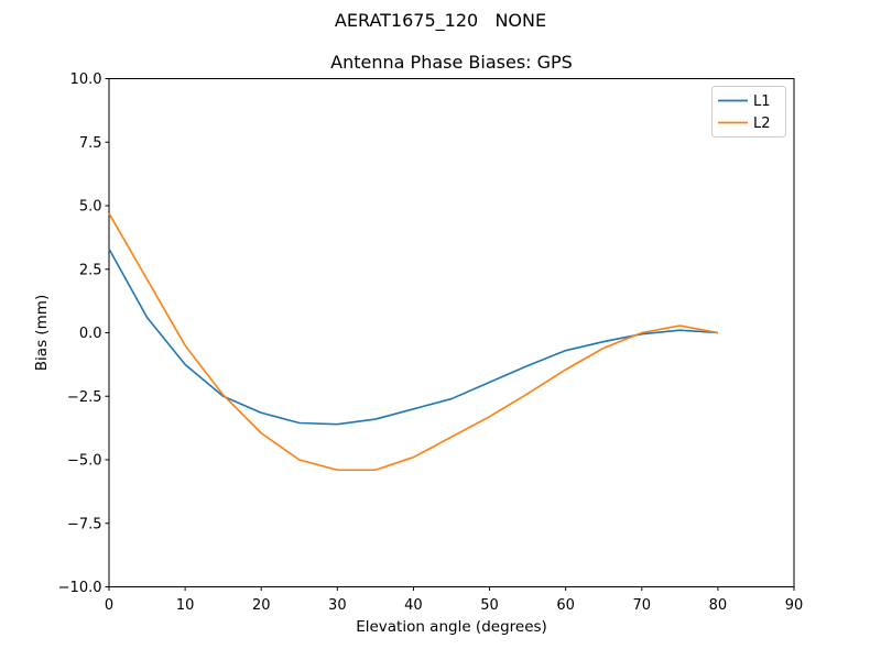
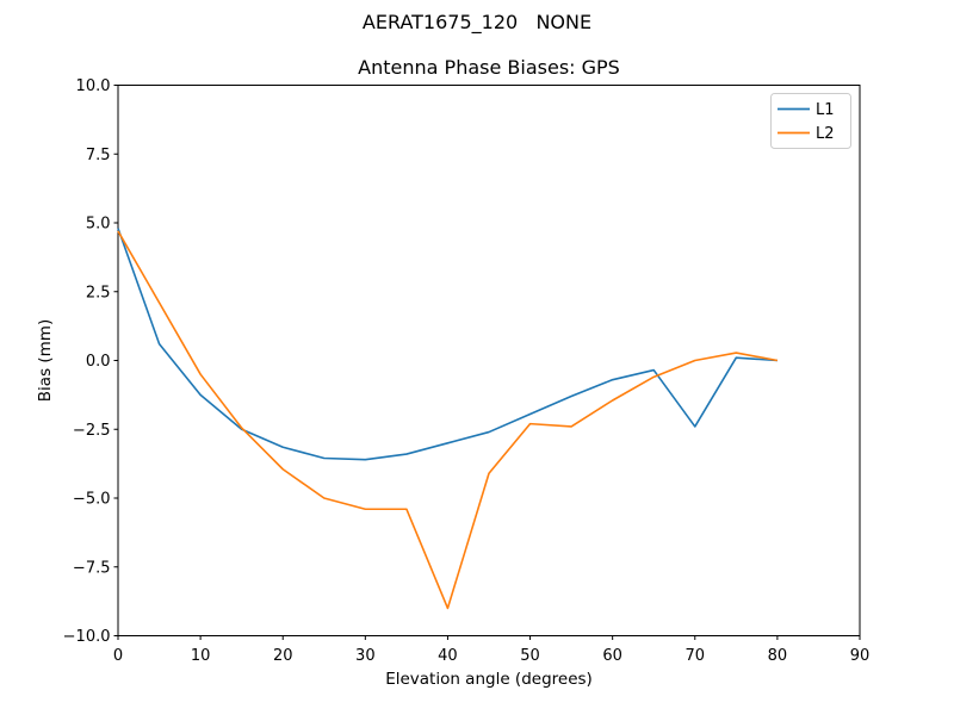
L1/0: 3.3 -> 4.8
L2/40: -4.9 -> -9.0
L2/50: -3.3 -> -2.3
L1/70: -0.1 -> -2.4
